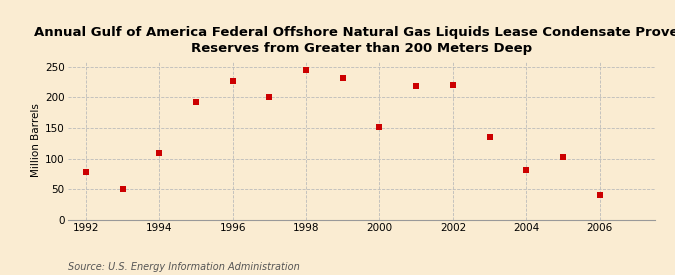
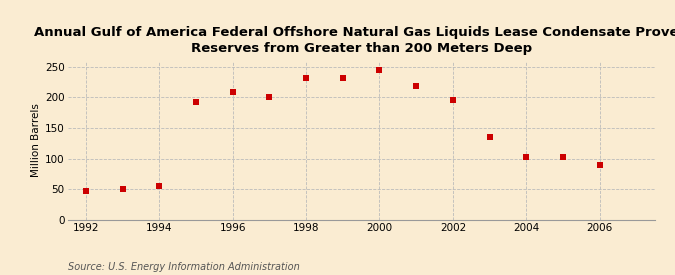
1992: 78 -> 47
1994: 110 -> 56
1996: 226 -> 209
1998: 244 -> 232
2000: 152 -> 245
2002: 220 -> 196
2004: 82 -> 102
2006: 40 -> 90
